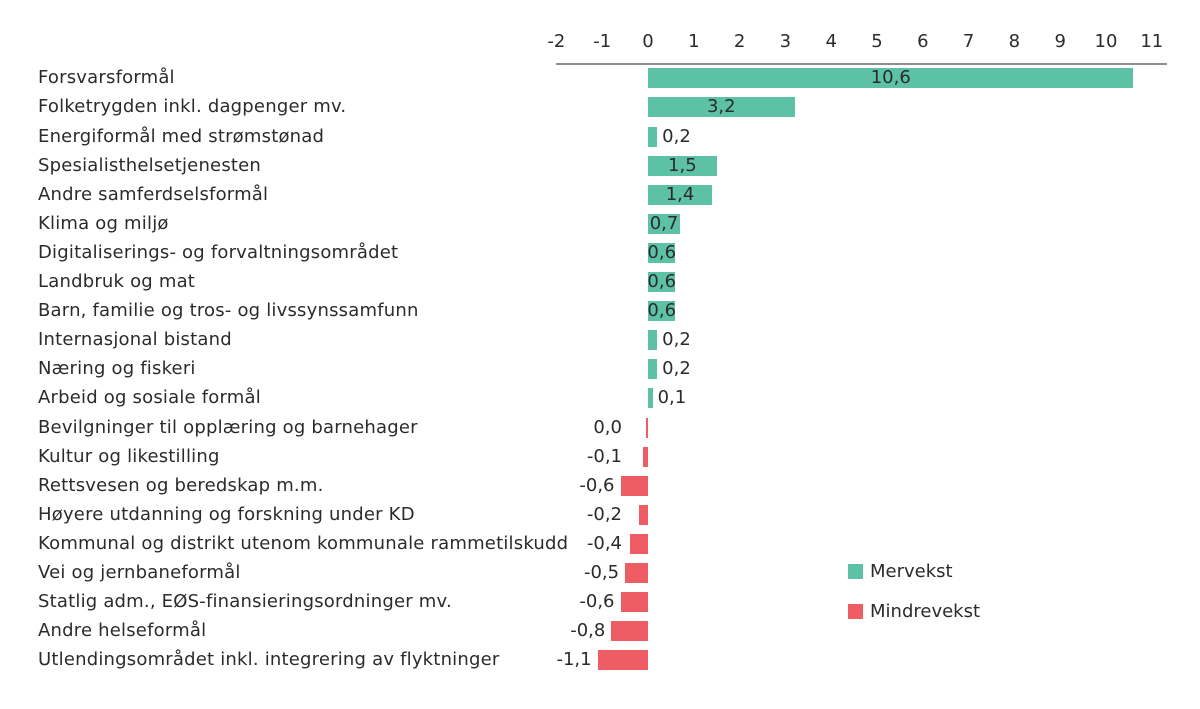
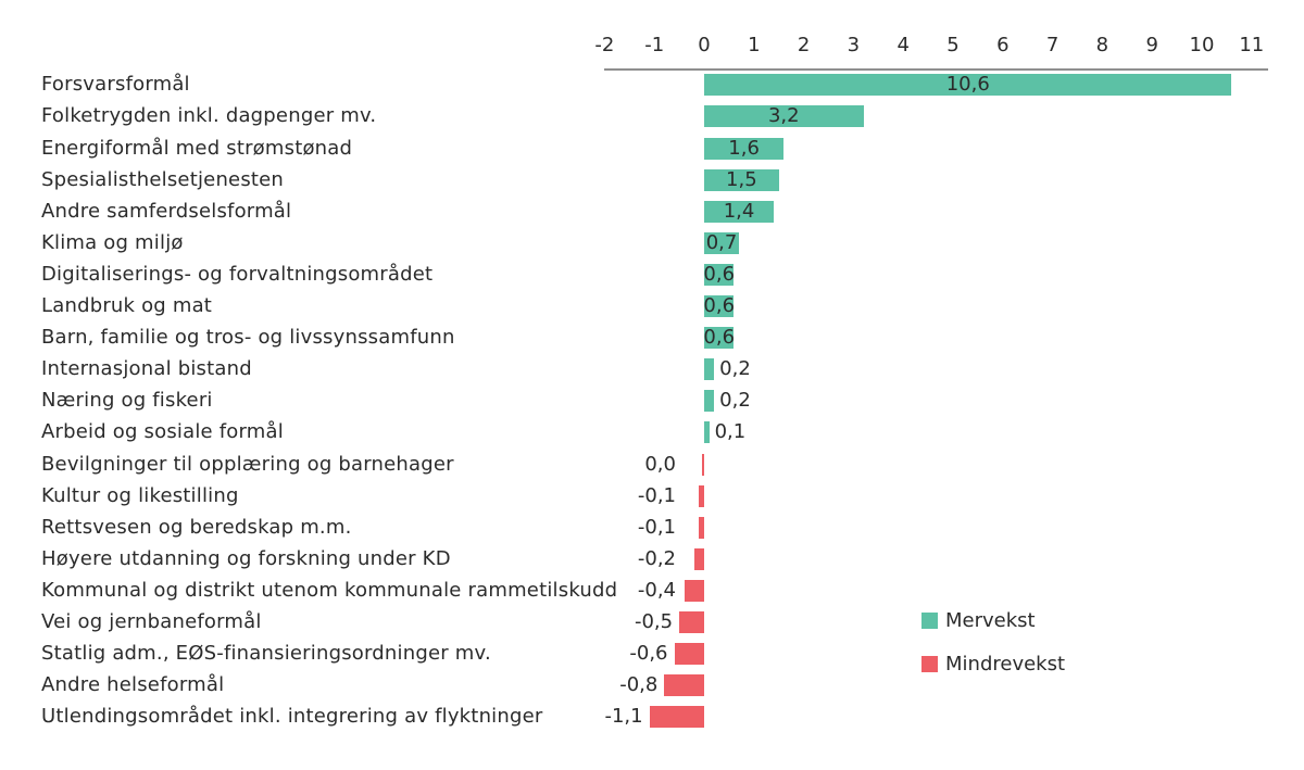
Energiformål med strømstønad: 0,2 -> 1,6
Rettsvesen og beredskap m.m.: -0,6 -> -0,1
